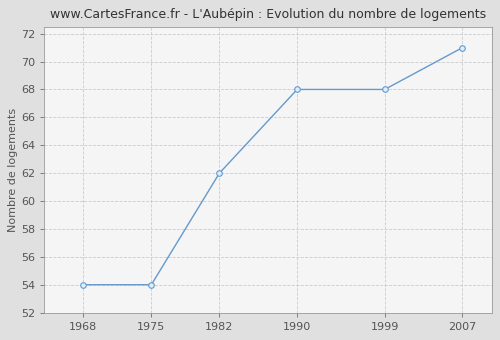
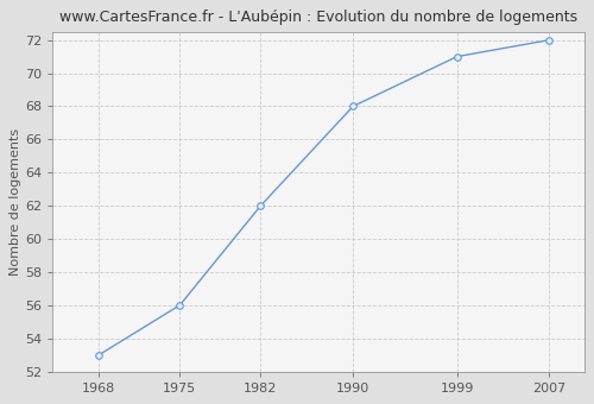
1968: 54 -> 53
1975: 54 -> 56
1999: 68 -> 71
2007: 71 -> 72
